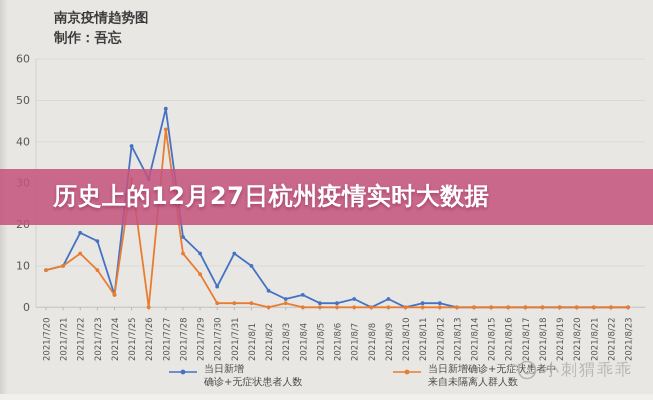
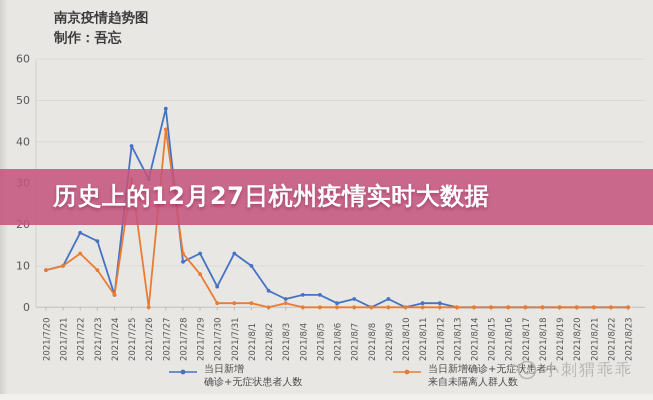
当日新增 确诊+无症状患者人数/2021/7/28: 17 -> 11
当日新增 确诊+无症状患者人数/2021/8/5: 1 -> 3
